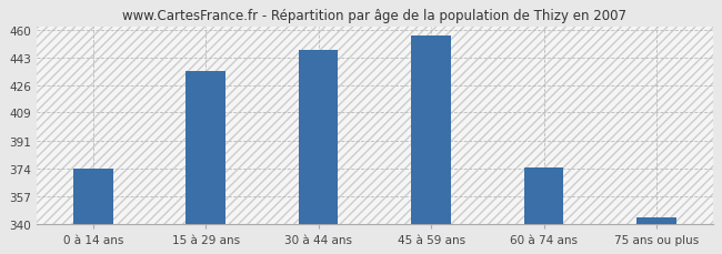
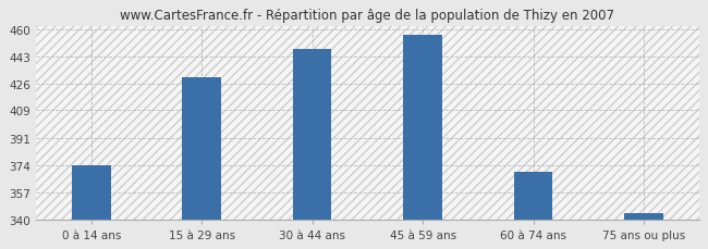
15 à 29 ans: 435 -> 430
60 à 74 ans: 375 -> 370
